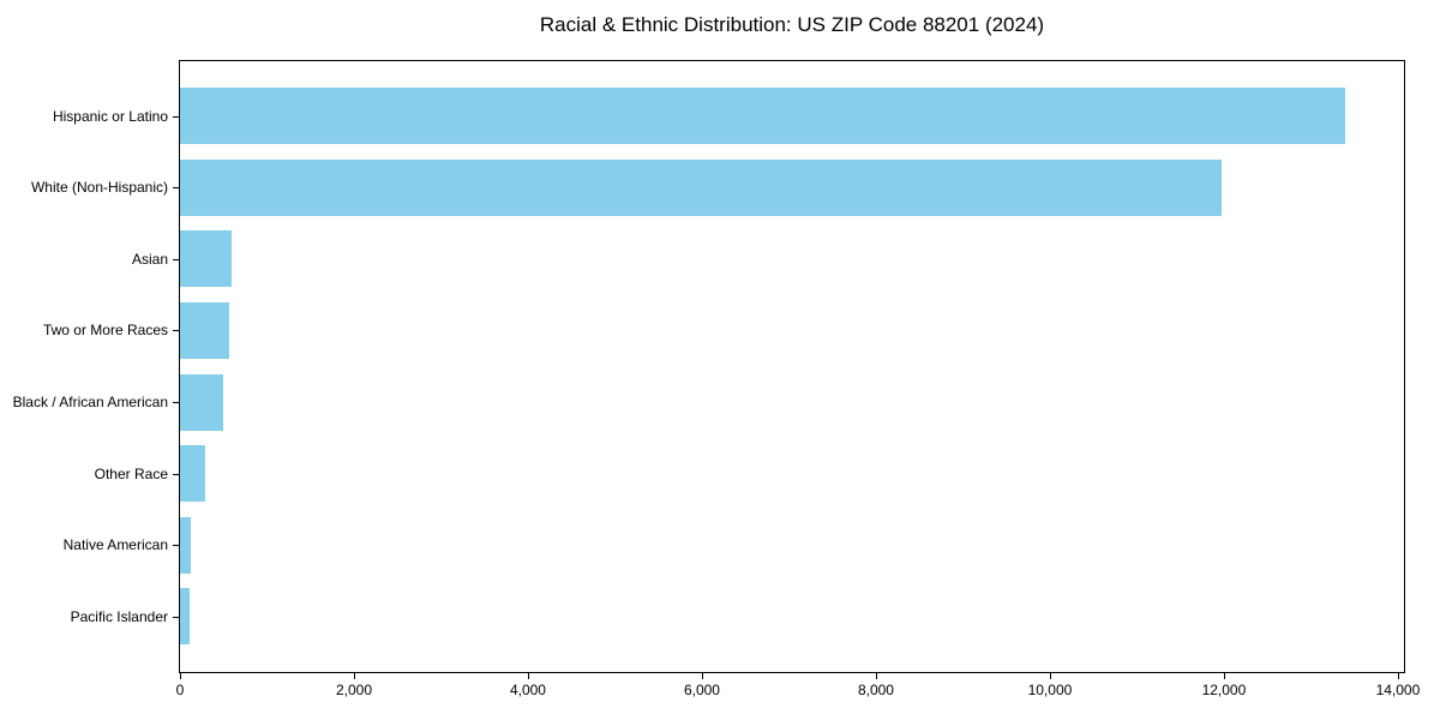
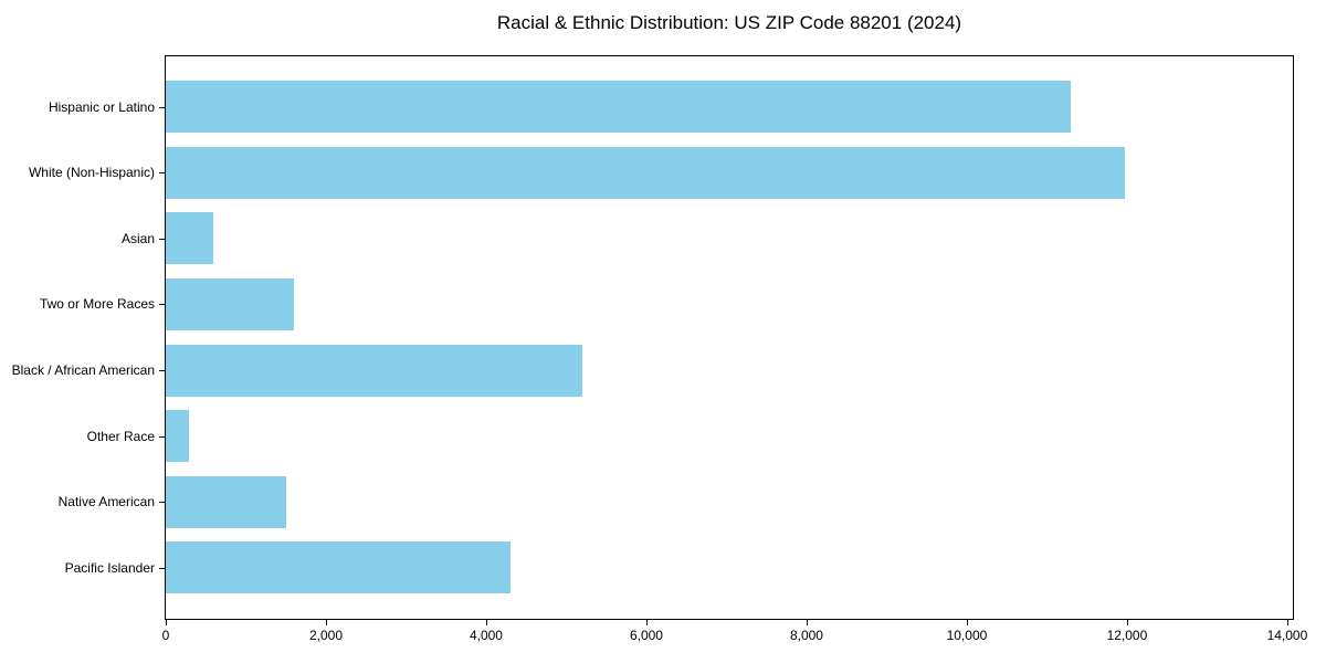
Hispanic or Latino: 13400 -> 11300
Two or More Races: 600 -> 1600
Black / African American: 500 -> 5200
Native American: 100 -> 1500
Pacific Islander: 100 -> 4300
